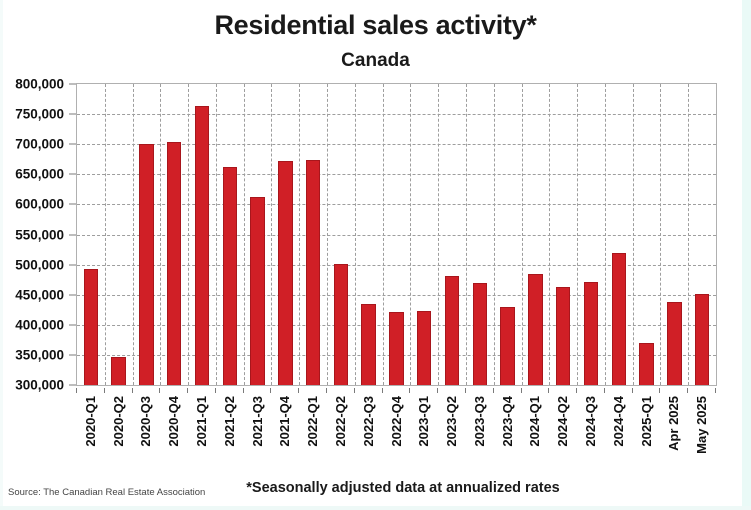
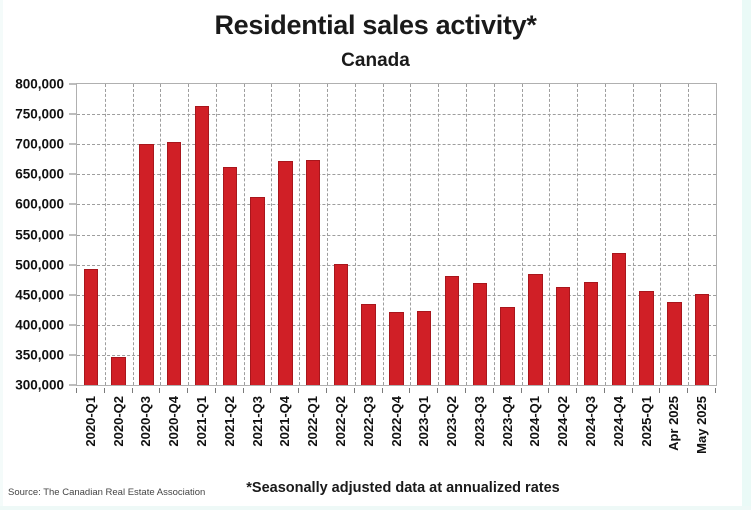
2025-Q1: 370000 -> 460000
